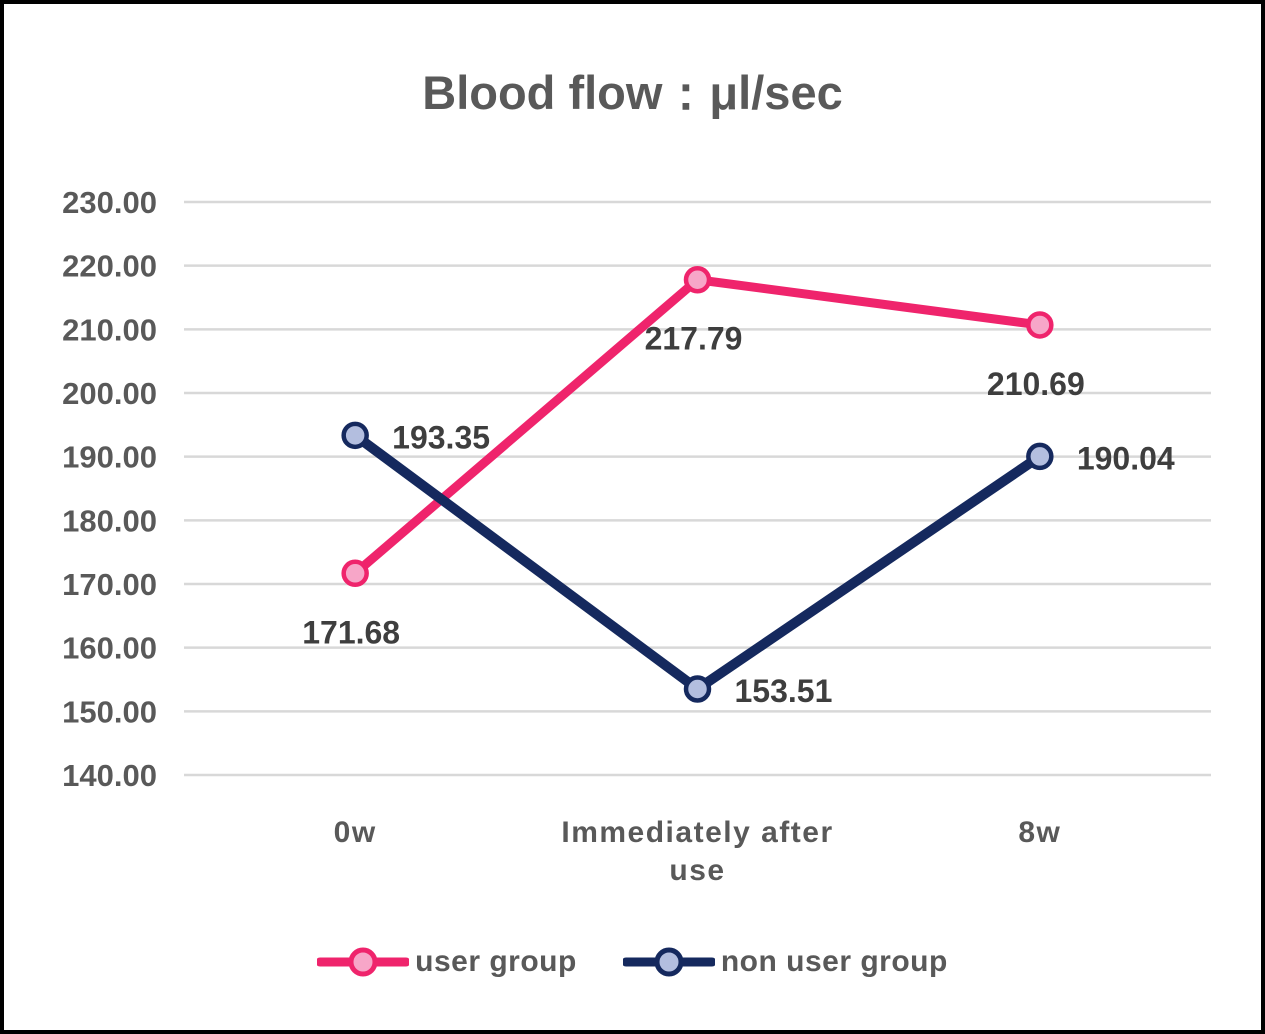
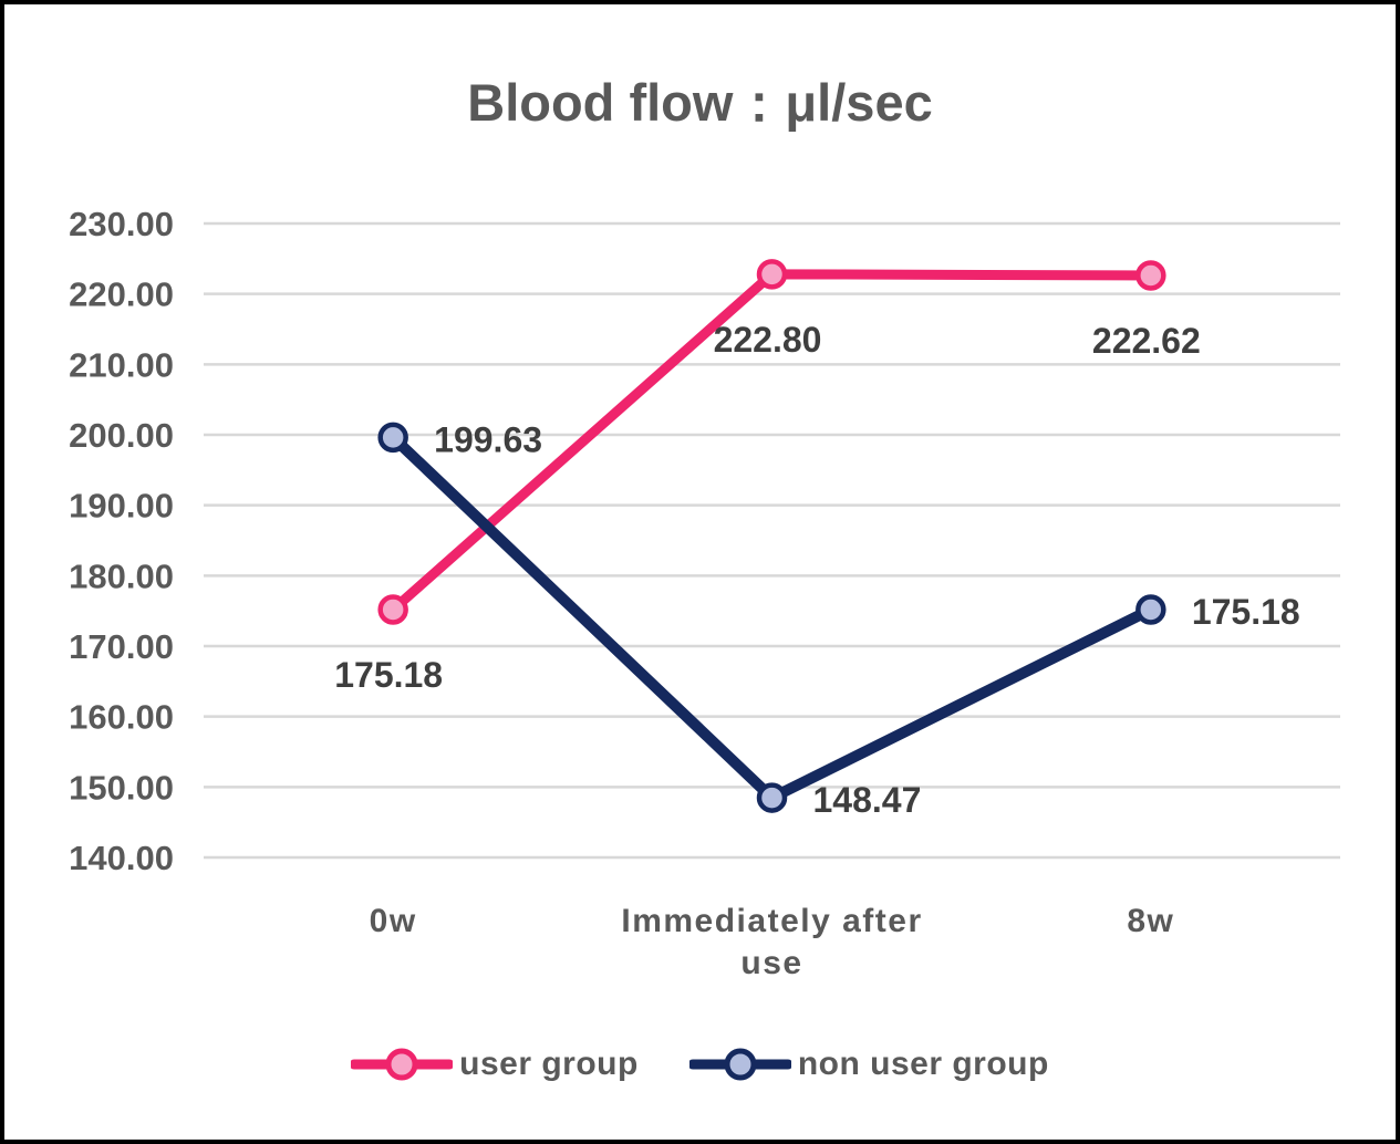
user group/0w: 171.68 -> 175.18
non user group/0w: 193.35 -> 199.63
user group/Immediately after use: 217.79 -> 222.80
non user group/Immediately after use: 153.51 -> 148.47
user group/8w: 210.69 -> 222.62
non user group/8w: 190.04 -> 175.18
